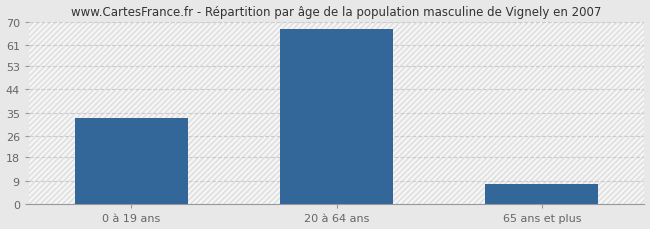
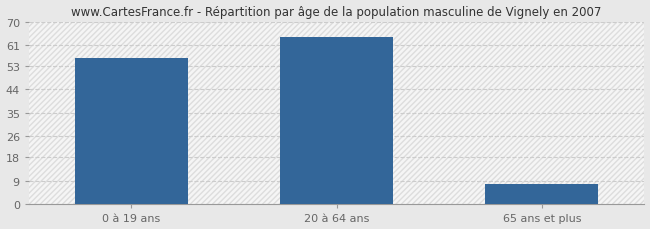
0 à 19 ans: 33 -> 56
20 à 64 ans: 67 -> 64
